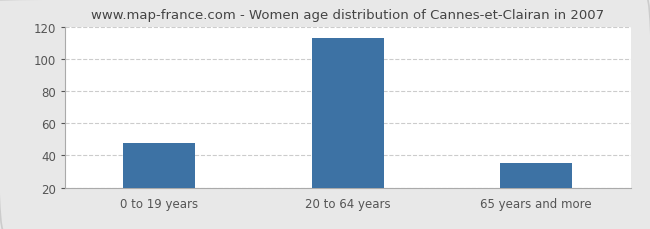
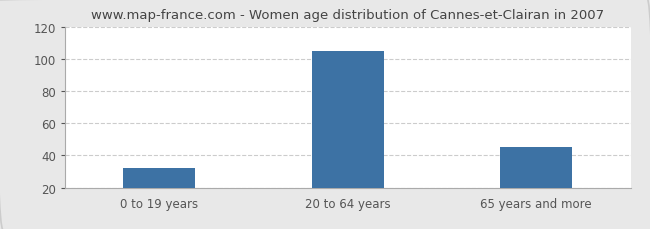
0 to 19 years: 48 -> 32
20 to 64 years: 113 -> 105
65 years and more: 35 -> 45
